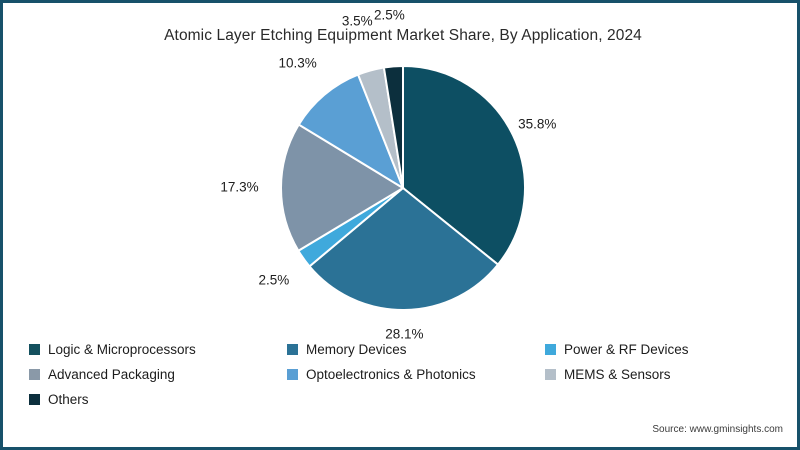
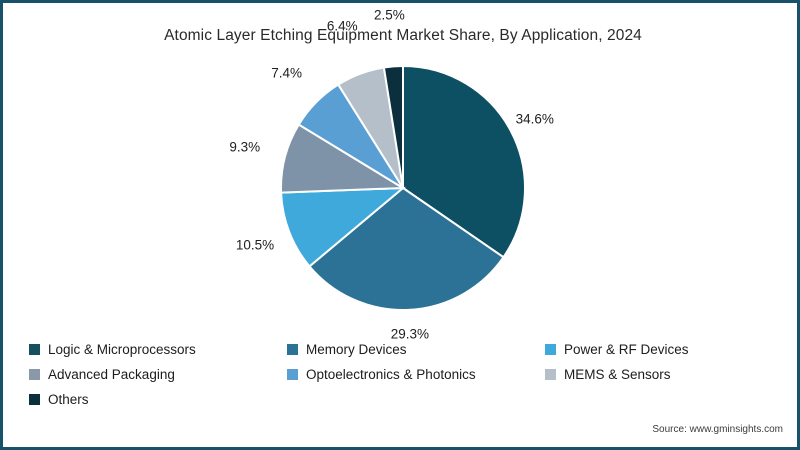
Logic & Microprocessors: 35.8% -> 34.6%
Memory Devices: 28.1% -> 29.3%
Power & RF Devices: 2.5% -> 10.5%
Advanced Packaging: 17.3% -> 9.3%
Optoelectronics & Photonics: 10.3% -> 7.4%
MEMS & Sensors: 3.5% -> 6.4%
